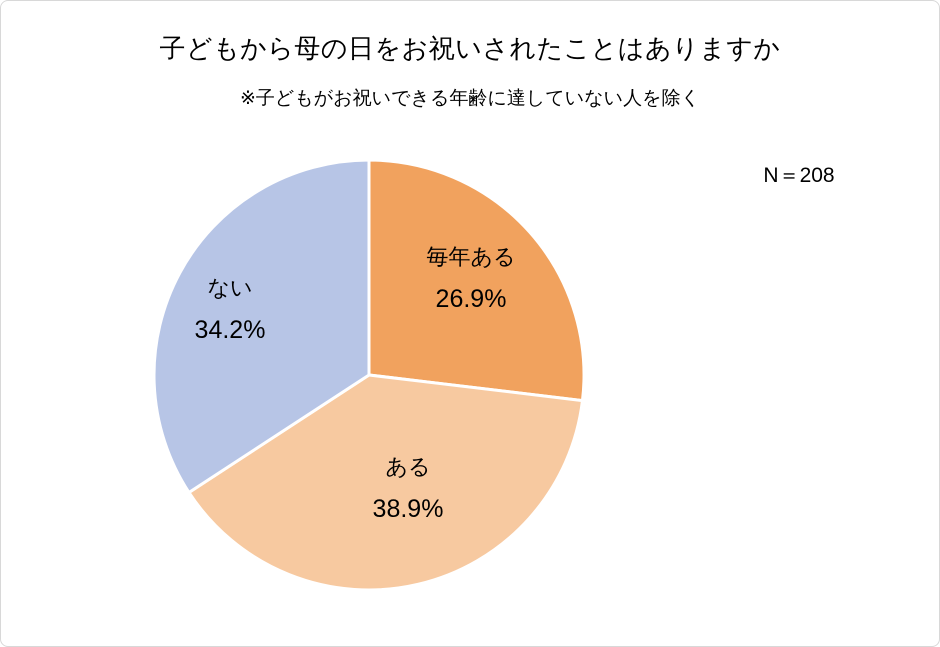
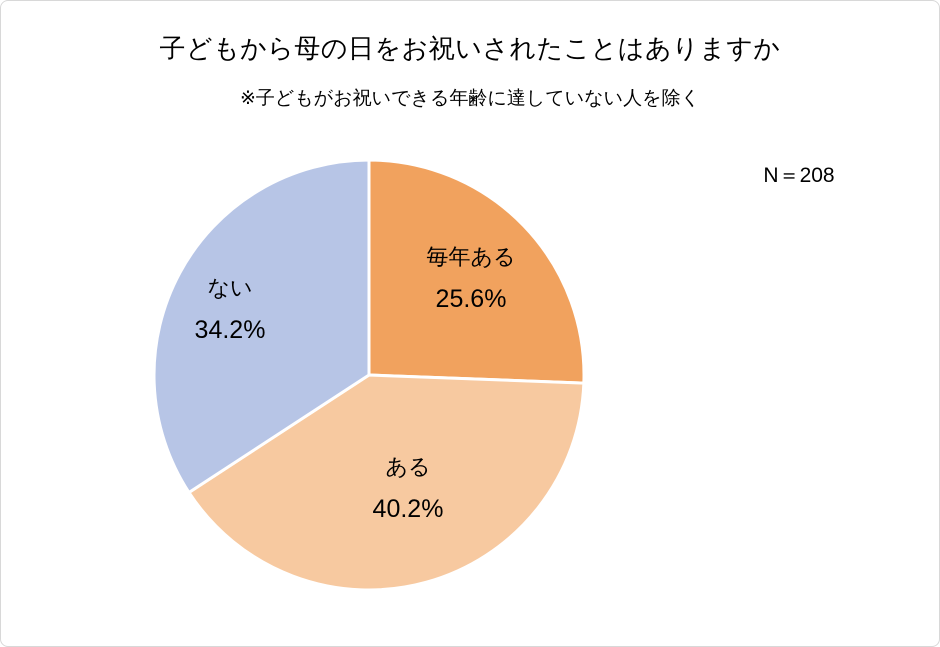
毎年ある: 26.9% -> 25.6%
ある: 38.9% -> 40.2%
